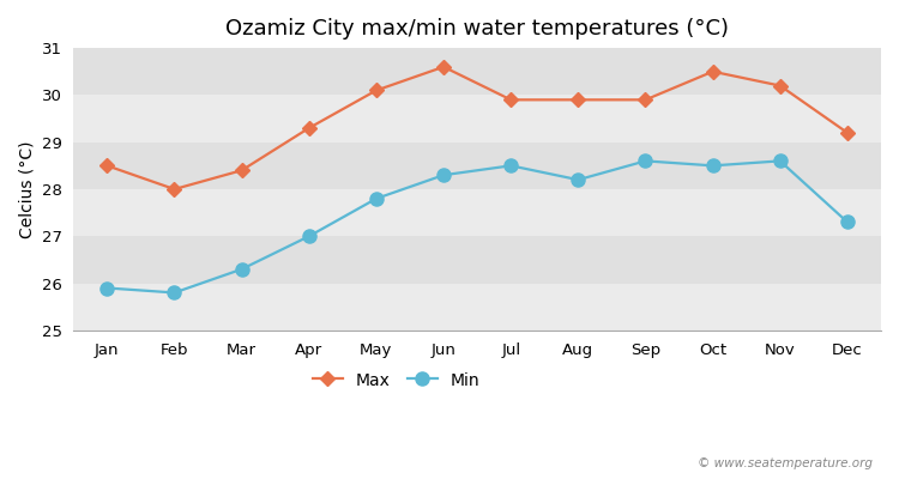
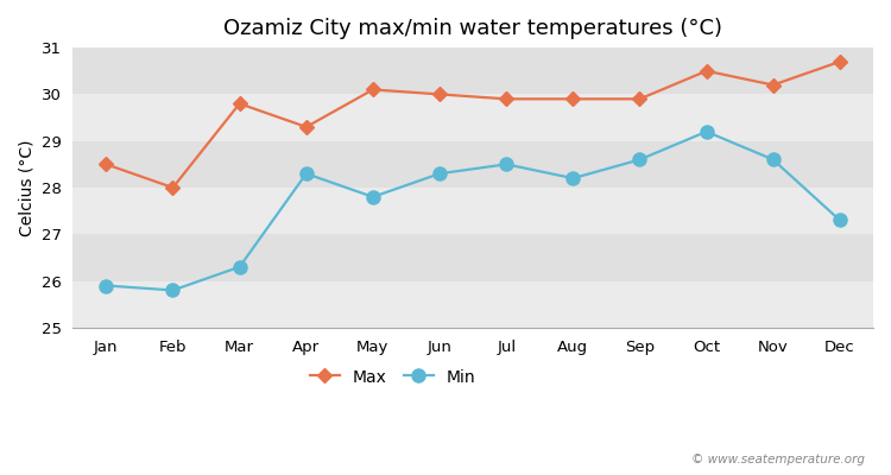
Max/Mar: 28.4 -> 29.8
Min/Apr: 27.0 -> 28.3
Max/Jun: 30.6 -> 30.0
Min/Oct: 28.5 -> 29.2
Max/Dec: 29.2 -> 30.7
